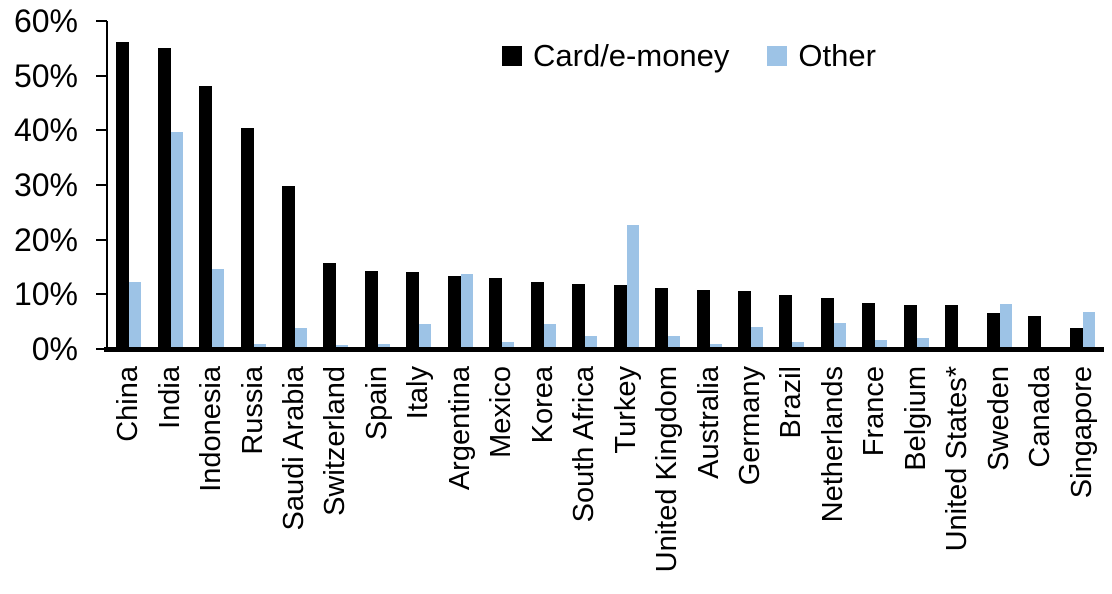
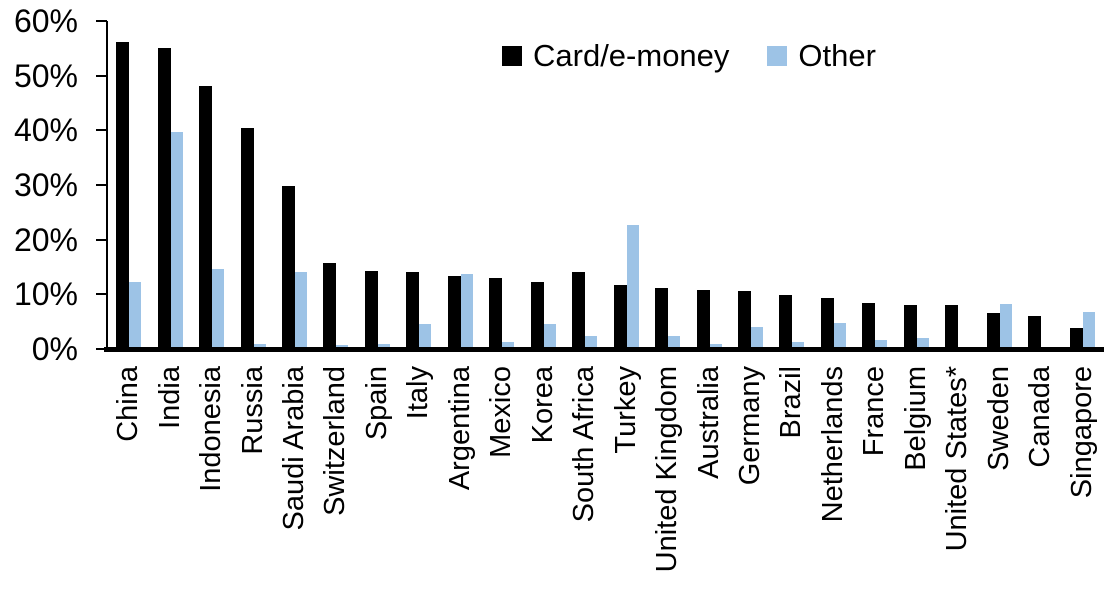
Other/Saudi Arabia: 4% -> 14%
Card/e-money/South Africa: 12% -> 14%
